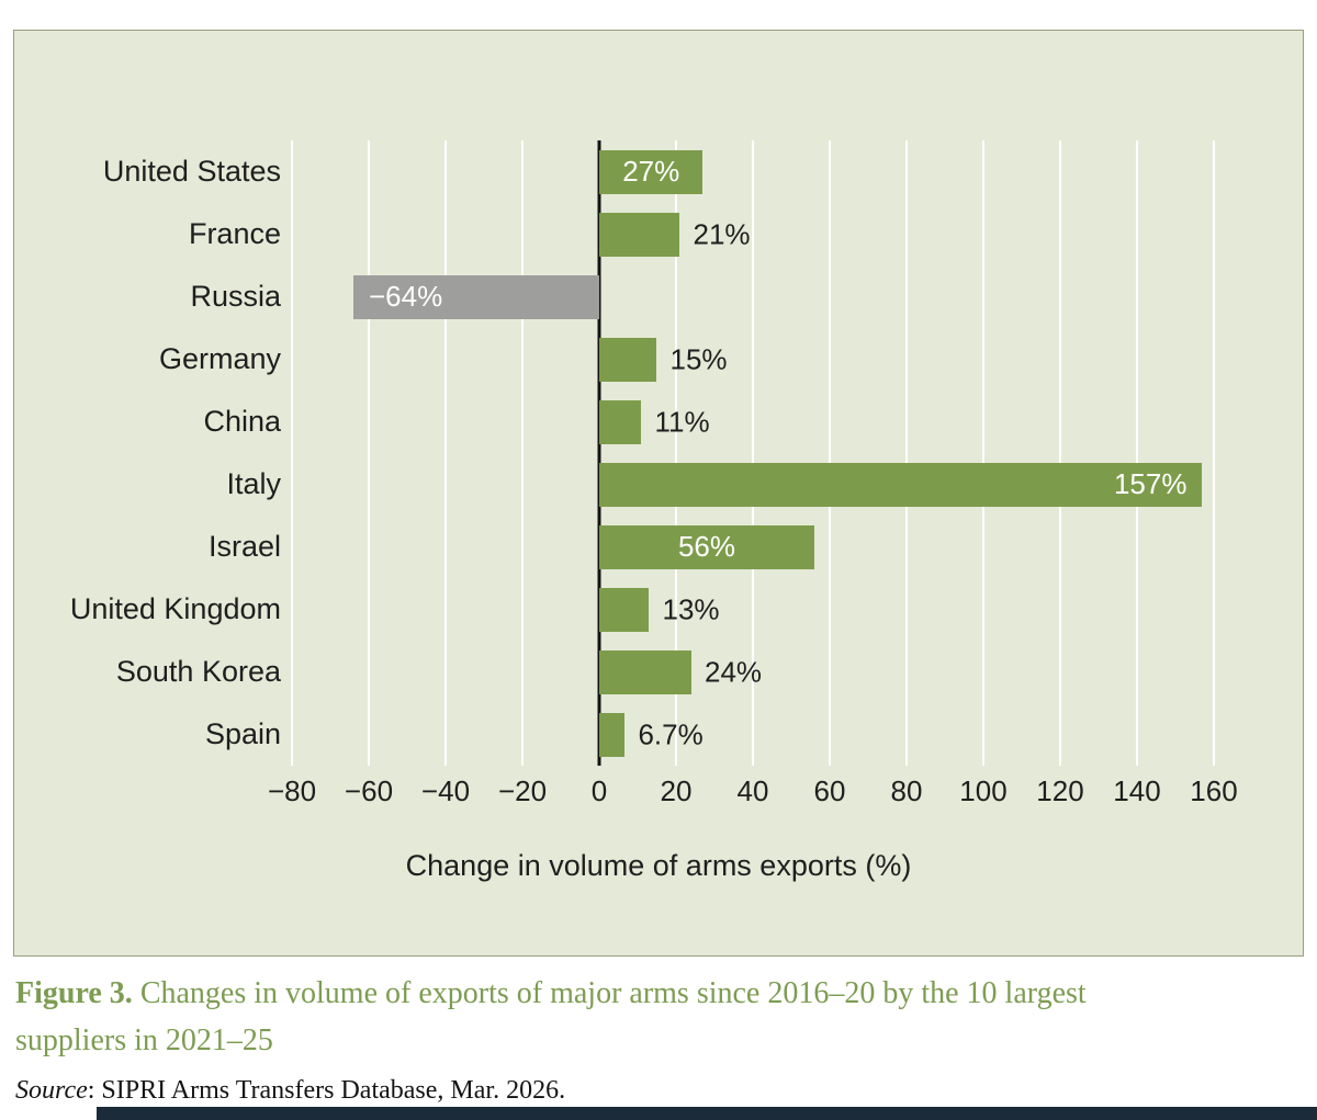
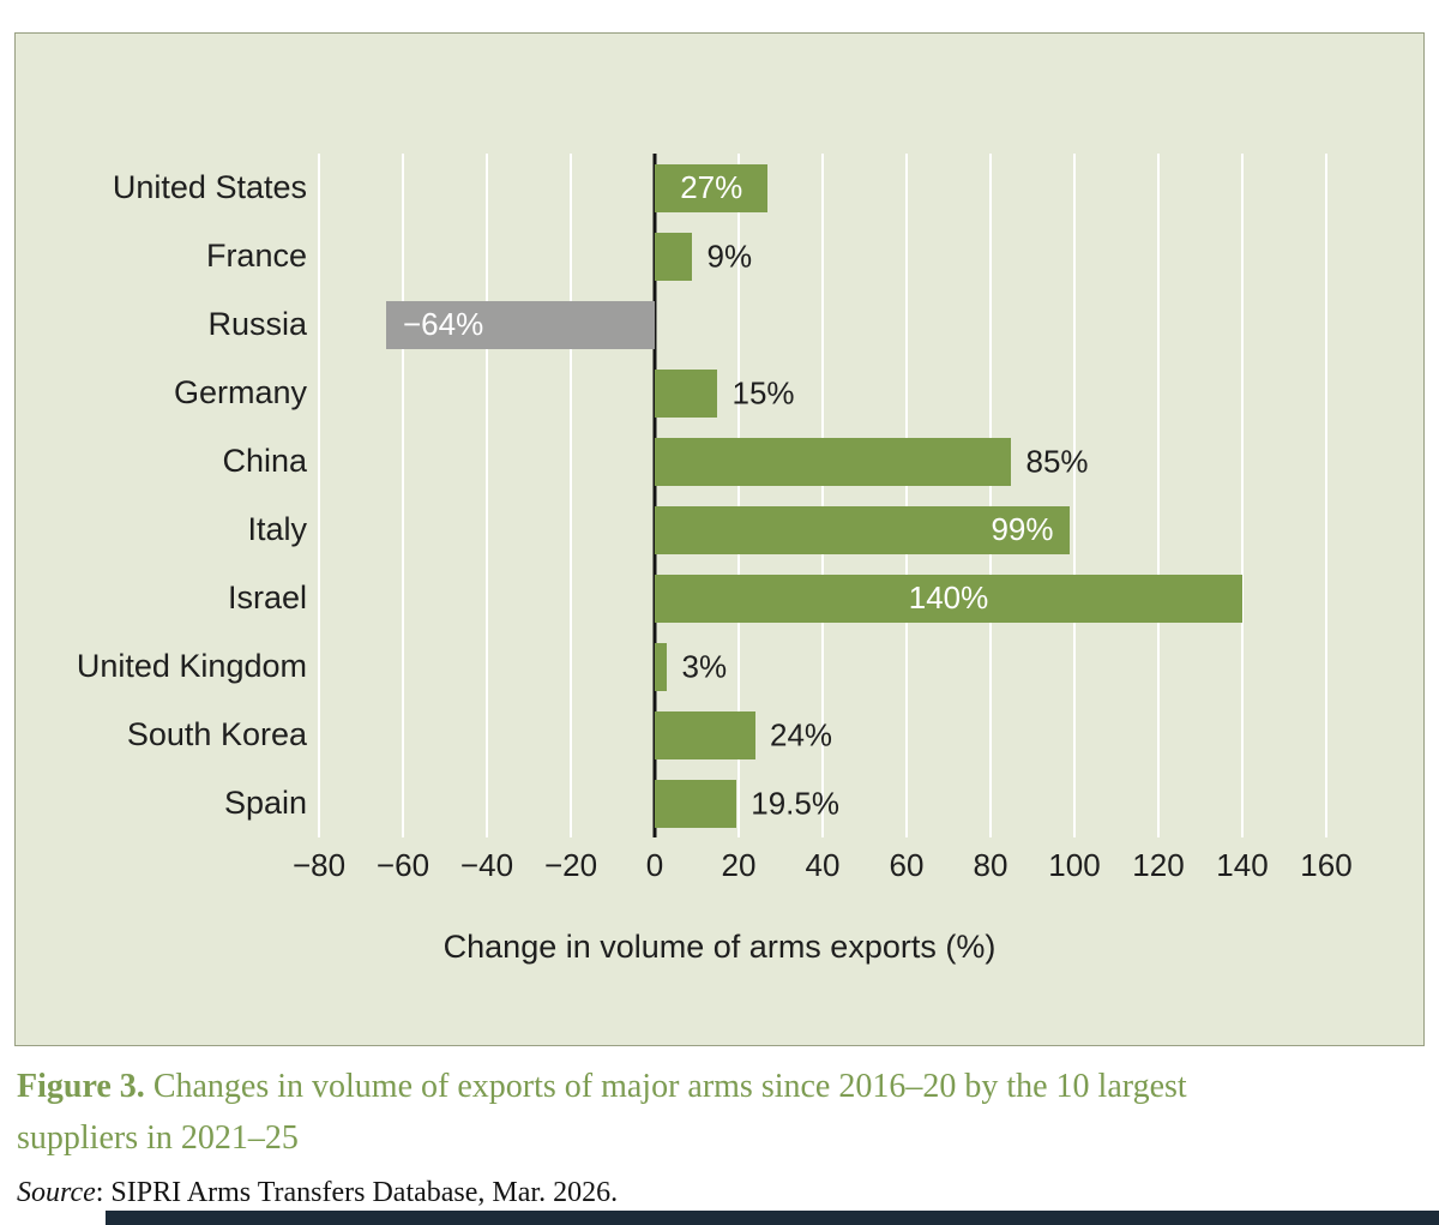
France: 21% -> 9%
China: 11% -> 85%
Italy: 157% -> 99%
Israel: 56% -> 140%
United Kingdom: 13% -> 3%
Spain: 6.7% -> 19.5%
